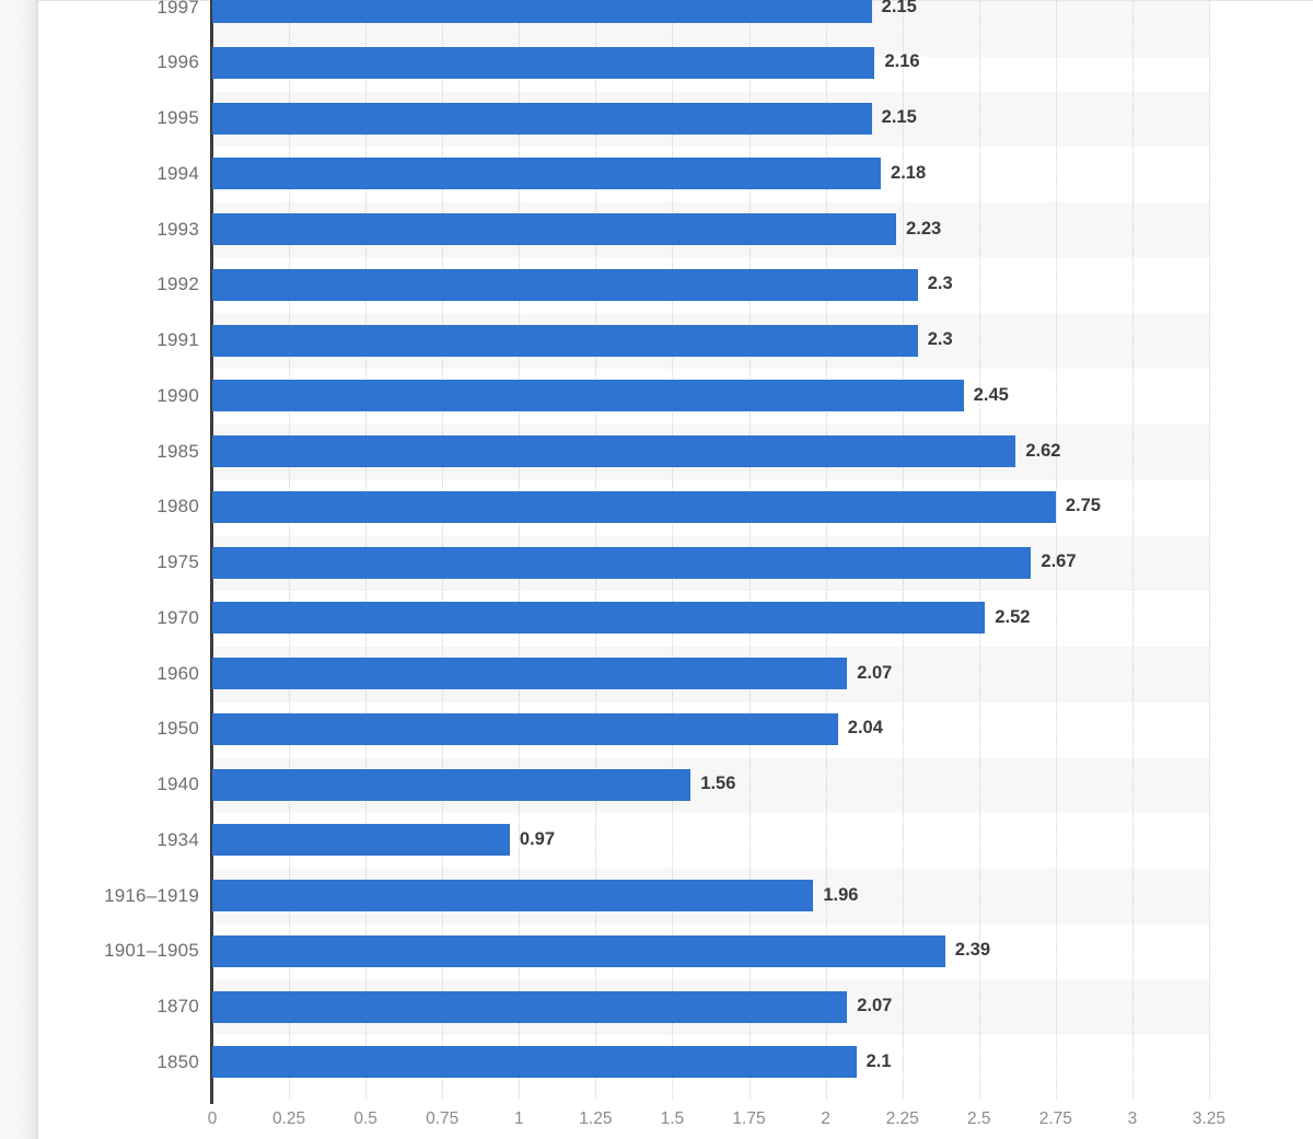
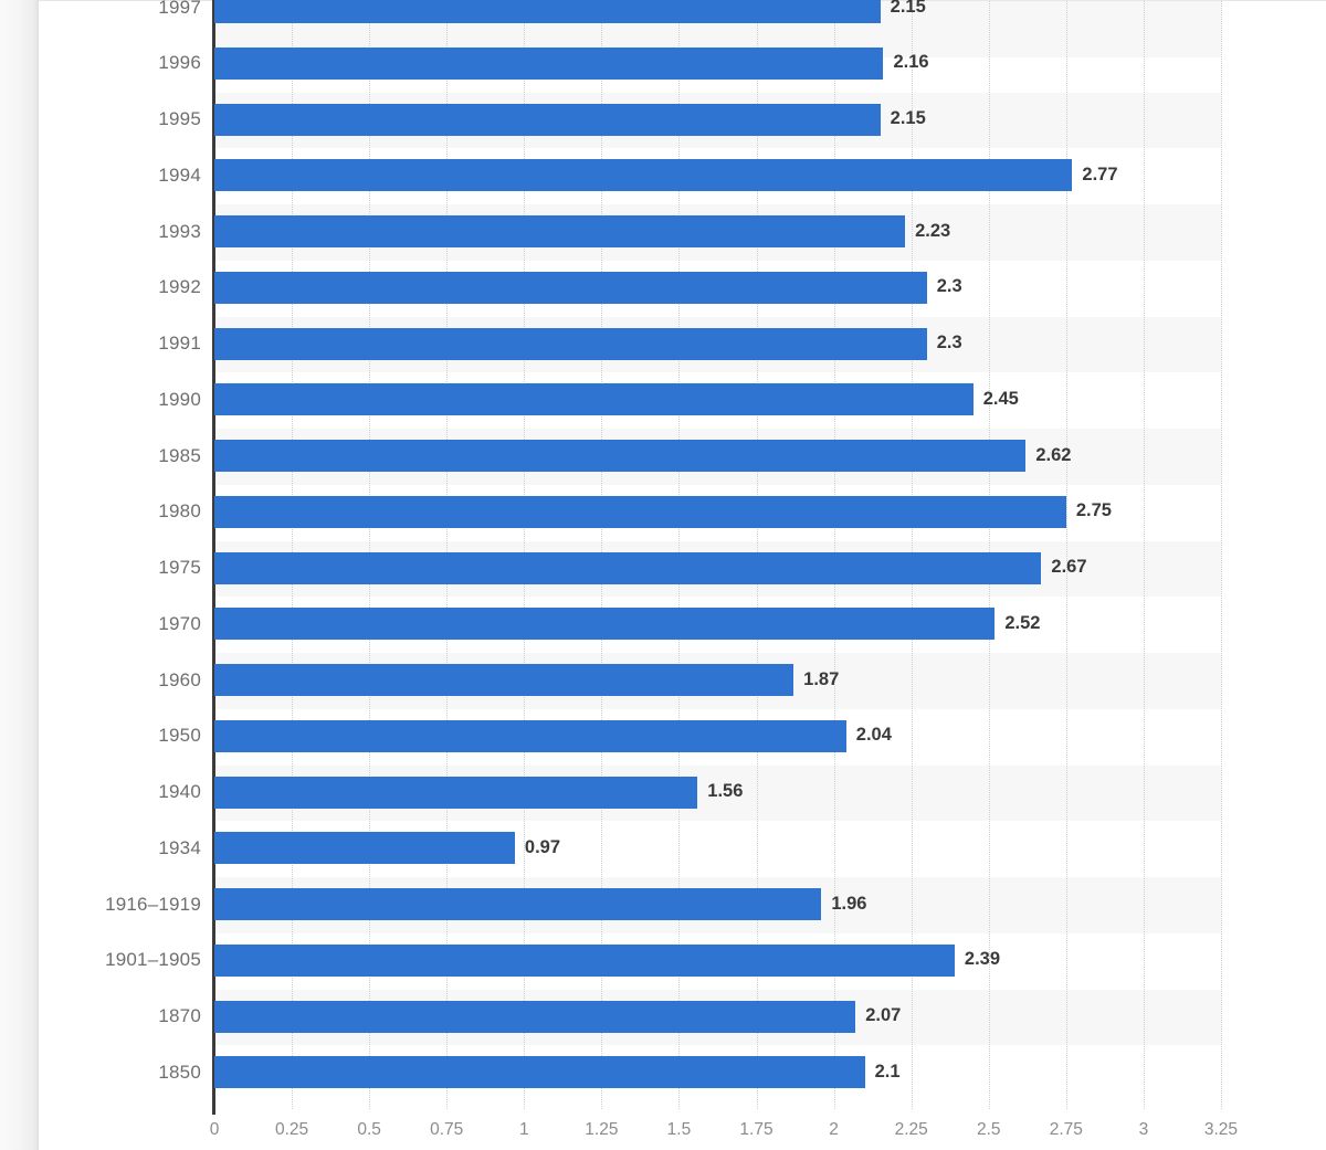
1994: 2.18 -> 2.77
1960: 2.07 -> 1.87
